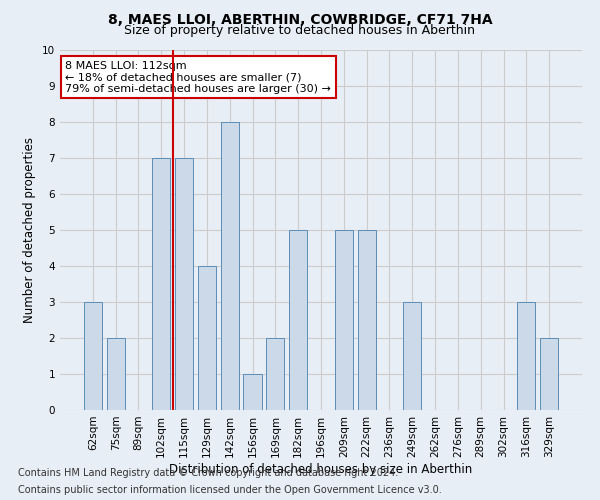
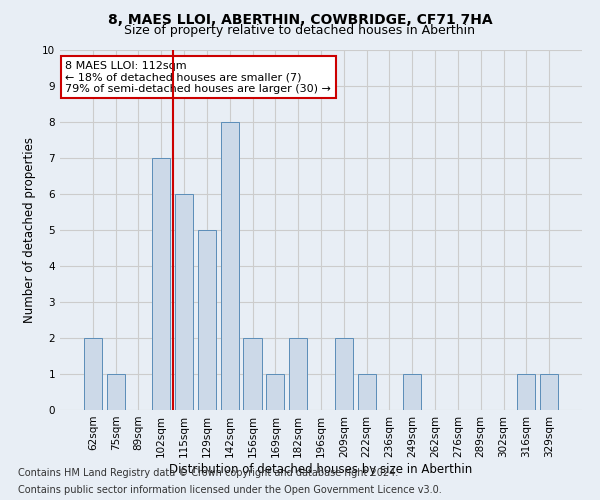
62sqm: 3 -> 2
75sqm: 2 -> 1
115sqm: 7 -> 6
129sqm: 4 -> 5
156sqm: 1 -> 2
169sqm: 2 -> 1
182sqm: 5 -> 2
209sqm: 5 -> 2
222sqm: 5 -> 1
249sqm: 3 -> 1
316sqm: 3 -> 1
329sqm: 2 -> 1
